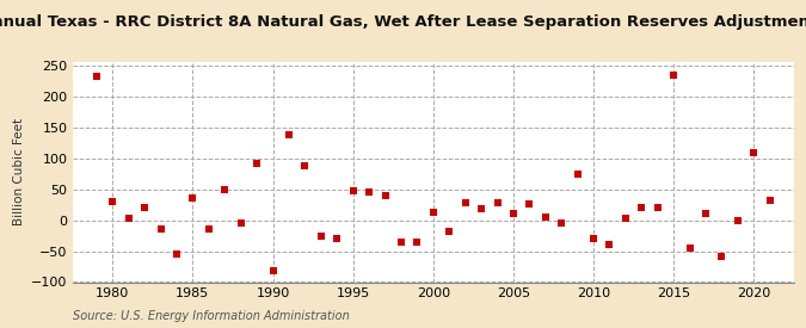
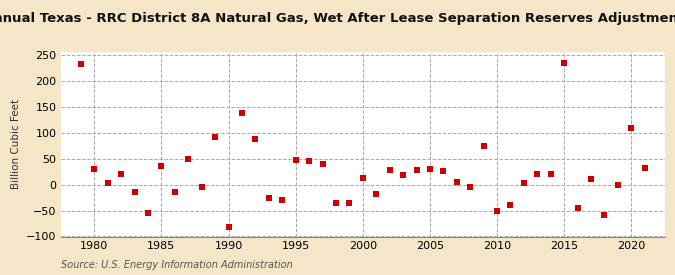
2005: 10 -> 30
2010: -30 -> -50
